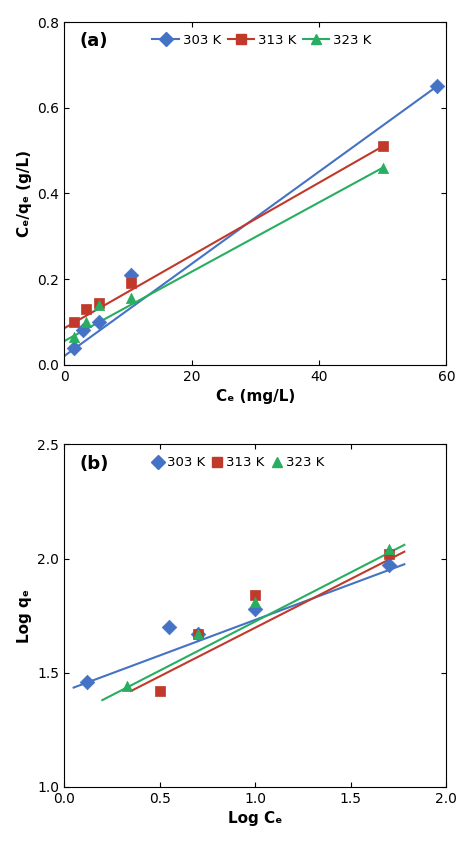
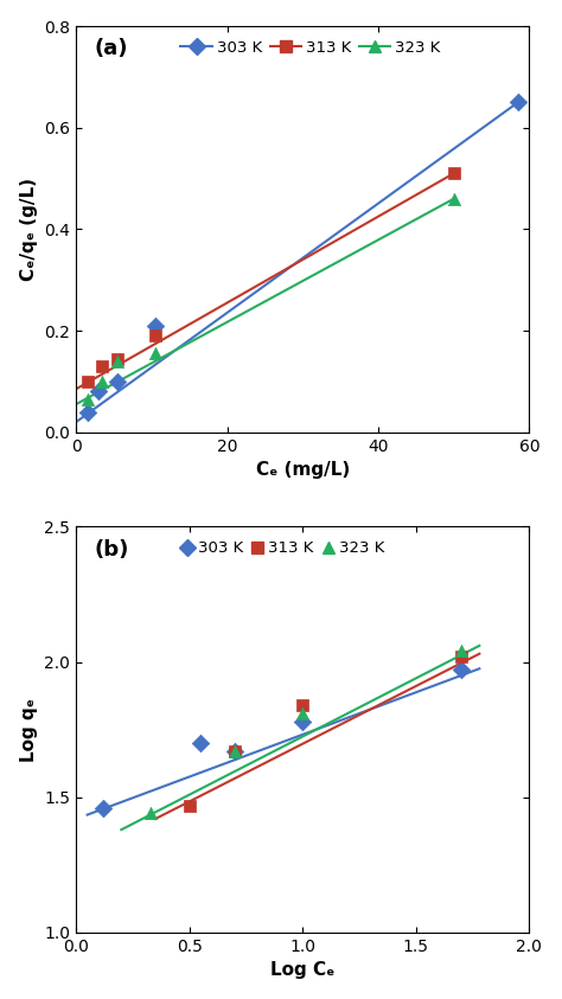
313 K/0.5: 1.42 -> 1.47
